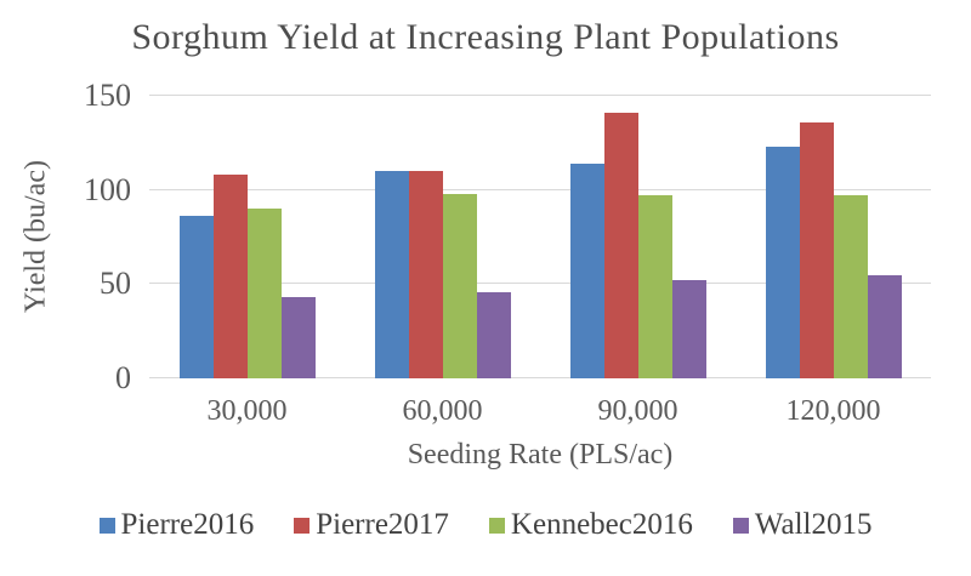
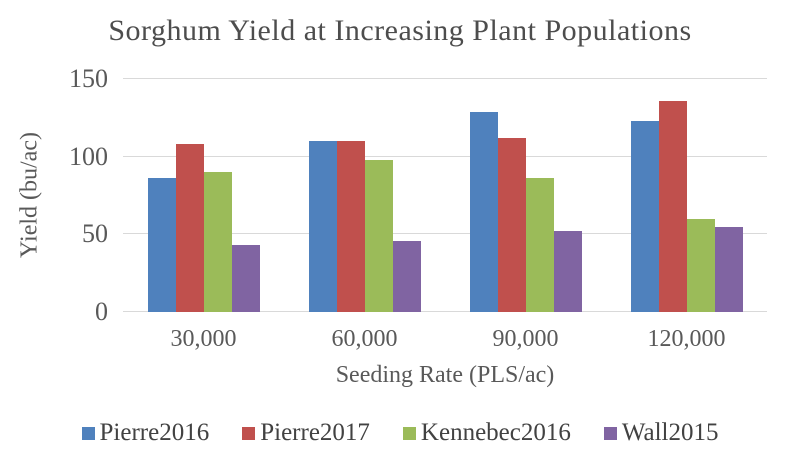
Pierre2016/90,000: 114 -> 129
Pierre2017/90,000: 141 -> 112
Kennebec2016/90,000: 97 -> 86
Kennebec2016/120,000: 97 -> 60
